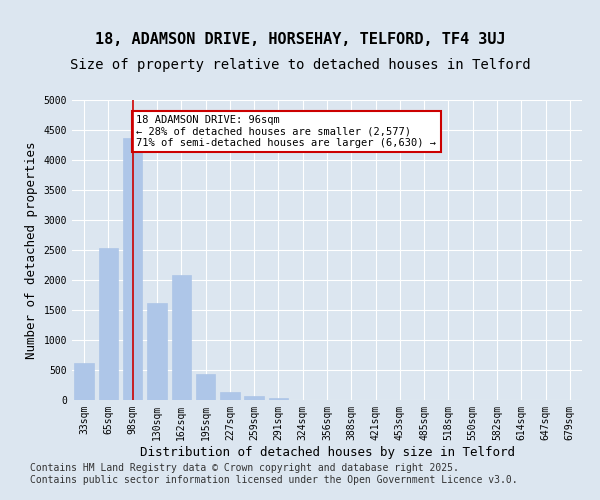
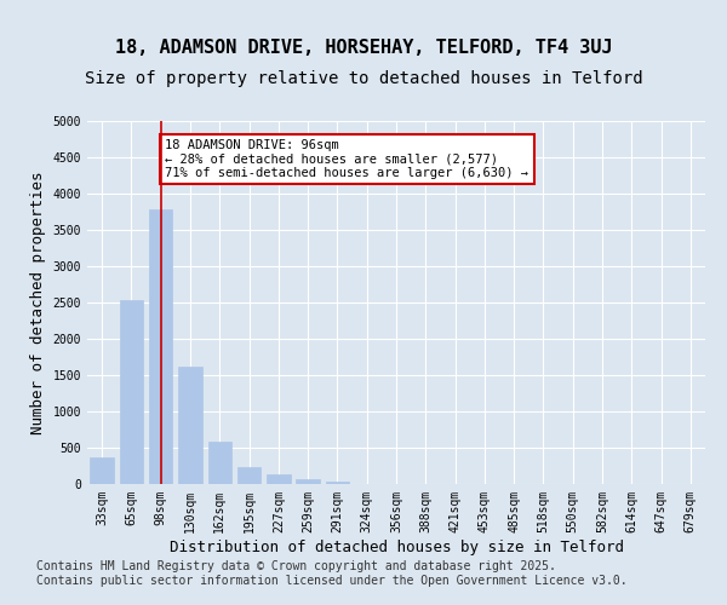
33sqm: 620 -> 370
98sqm: 4360 -> 3780
162sqm: 2080 -> 580
195sqm: 440 -> 230
